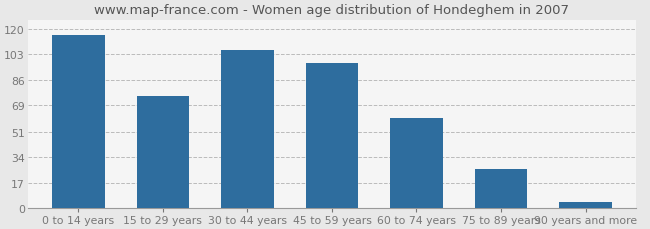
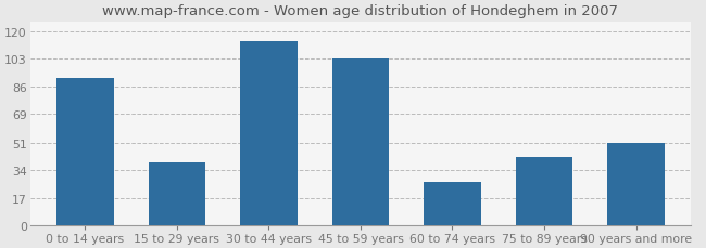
0 to 14 years: 116 -> 91
15 to 29 years: 75 -> 39
30 to 44 years: 106 -> 114
45 to 59 years: 97 -> 103
60 to 74 years: 60 -> 27
75 to 89 years: 26 -> 42
90 years and more: 4 -> 51
